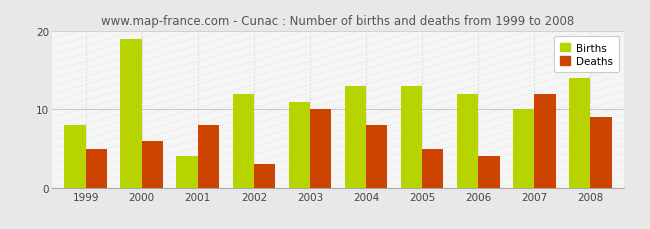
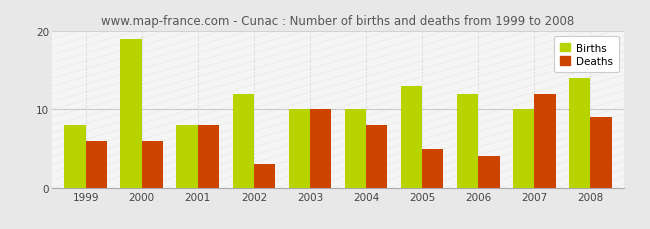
Deaths/1999: 5 -> 6
Births/2001: 4 -> 8
Births/2003: 11 -> 10
Births/2004: 13 -> 10
